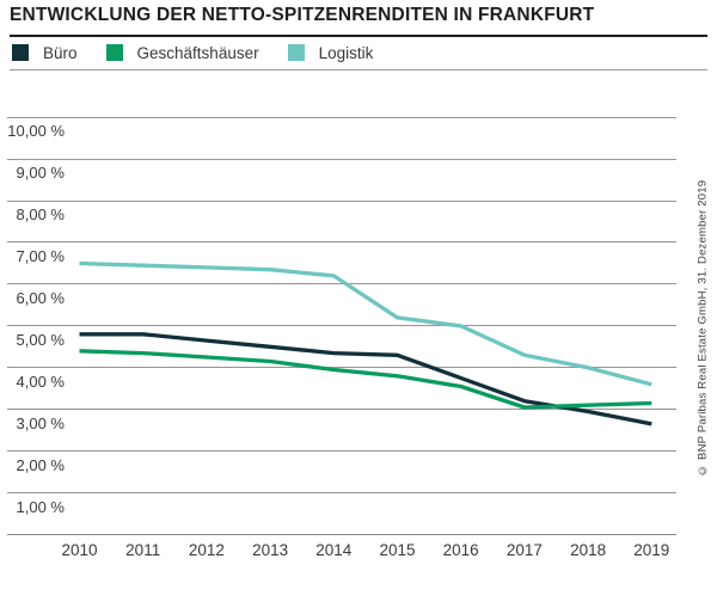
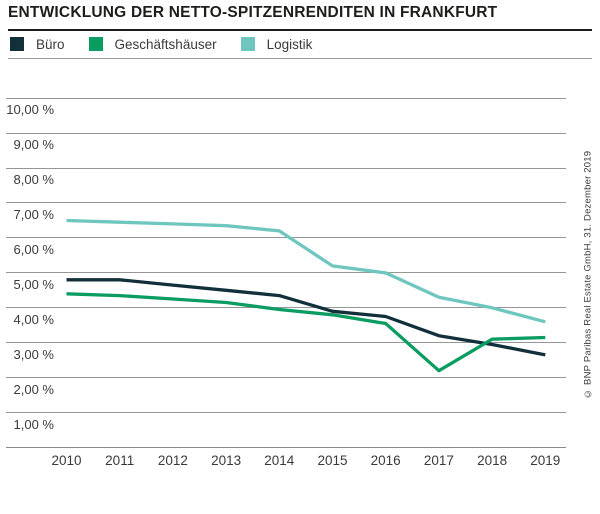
Büro/2015: 4,3% -> 3,9%
Geschäftshäuser/2017: 3,0% -> 2,2%
